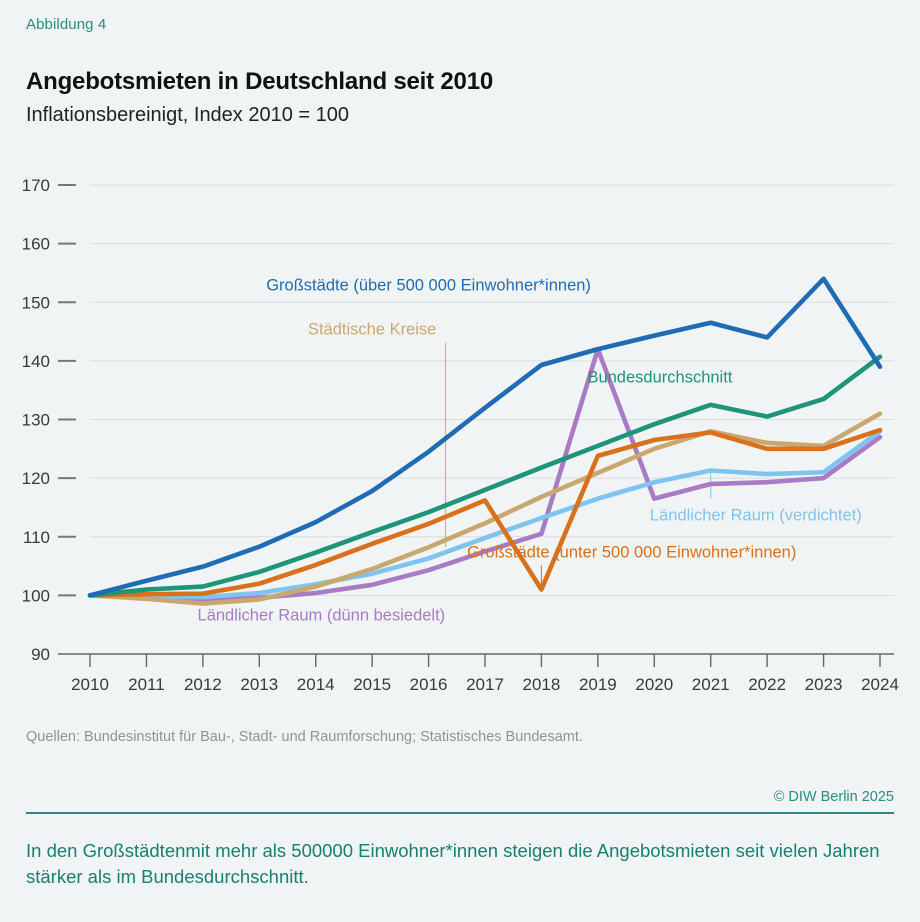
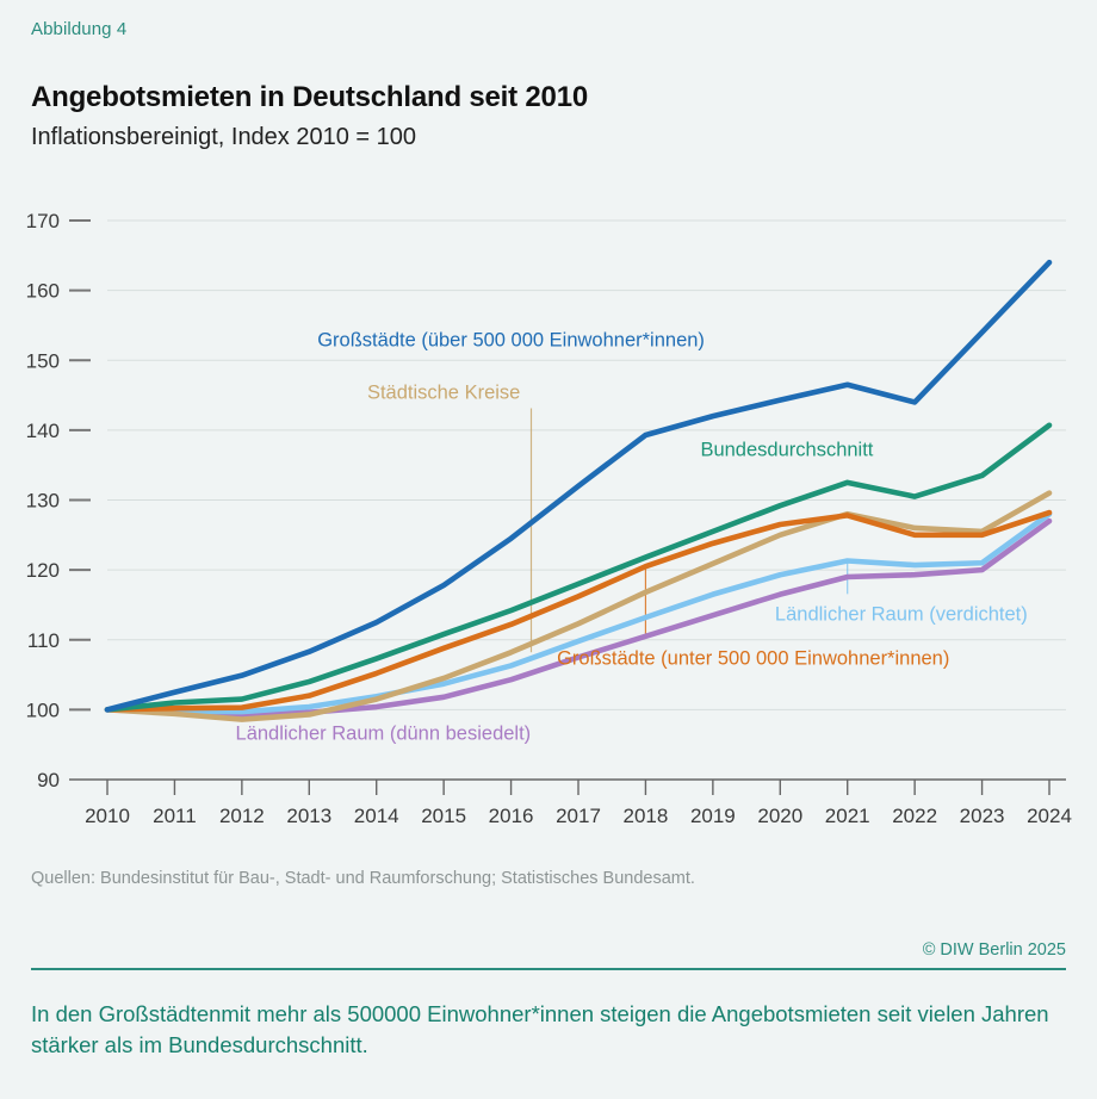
Großstädte (unter 500 000 Einwohner*innen)/2018: 101 -> 120
Ländlicher Raum (dünn besiedelt)/2019: 142 -> 114
Großstädte (über 500 000 Einwohner*innen)/2024: 139 -> 164
